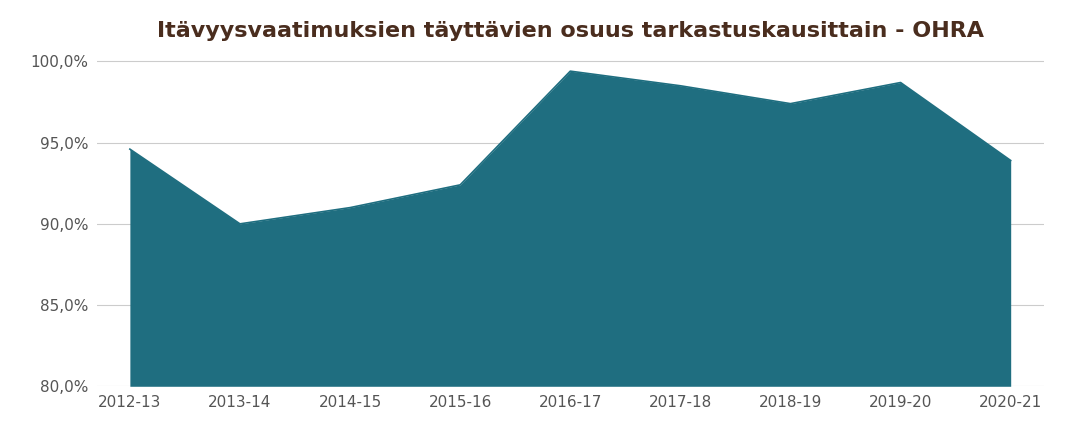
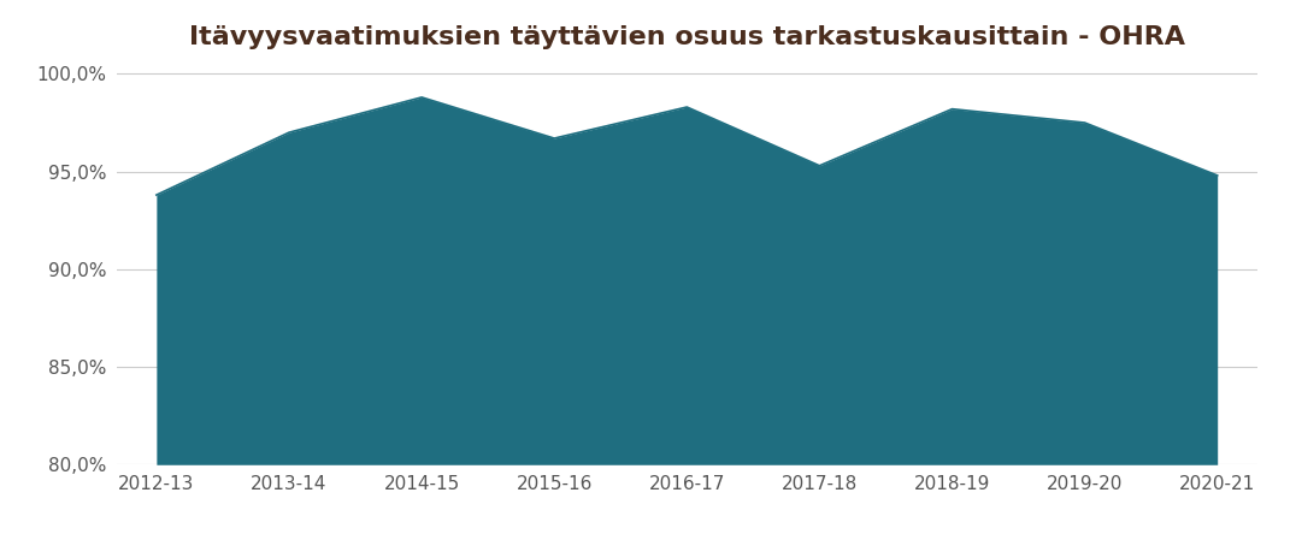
2012-13: 94,6% -> 93,8%
2013-14: 90,0% -> 97,0%
2014-15: 91,0% -> 98,8%
2015-16: 92,4% -> 96,7%
2016-17: 99,4% -> 98,3%
2017-18: 98,5% -> 95,3%
2018-19: 97,4% -> 98,2%
2019-20: 98,7% -> 97,5%
2020-21: 93,9% -> 94,8%
